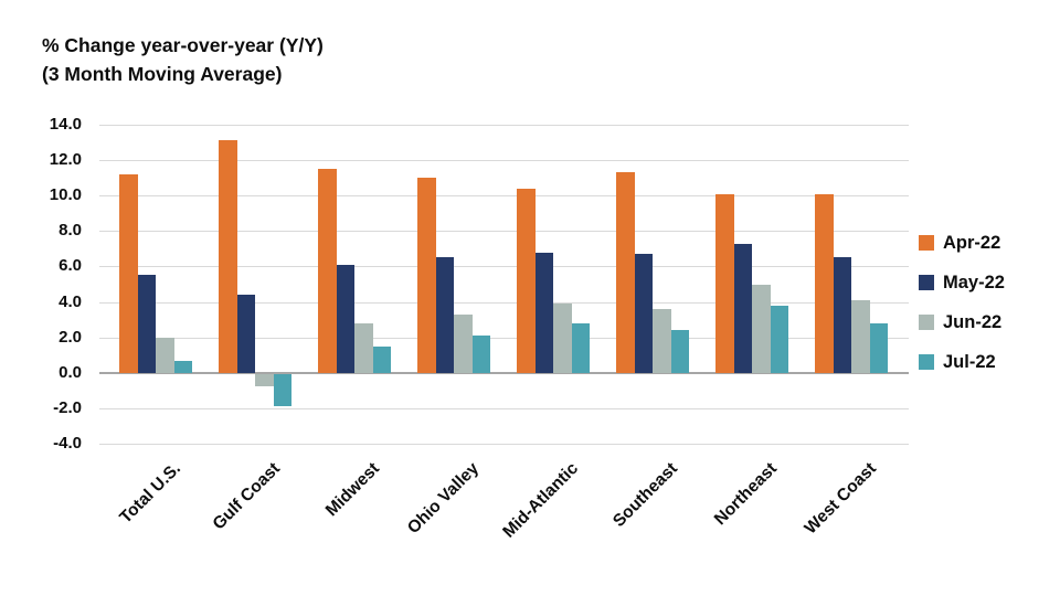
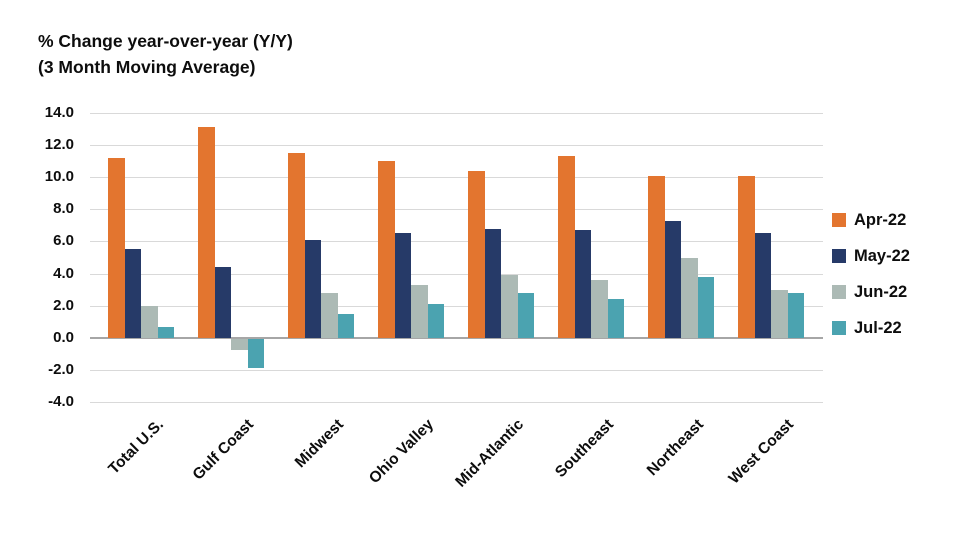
Jun-22/West Coast: 4.1 -> 3.0
